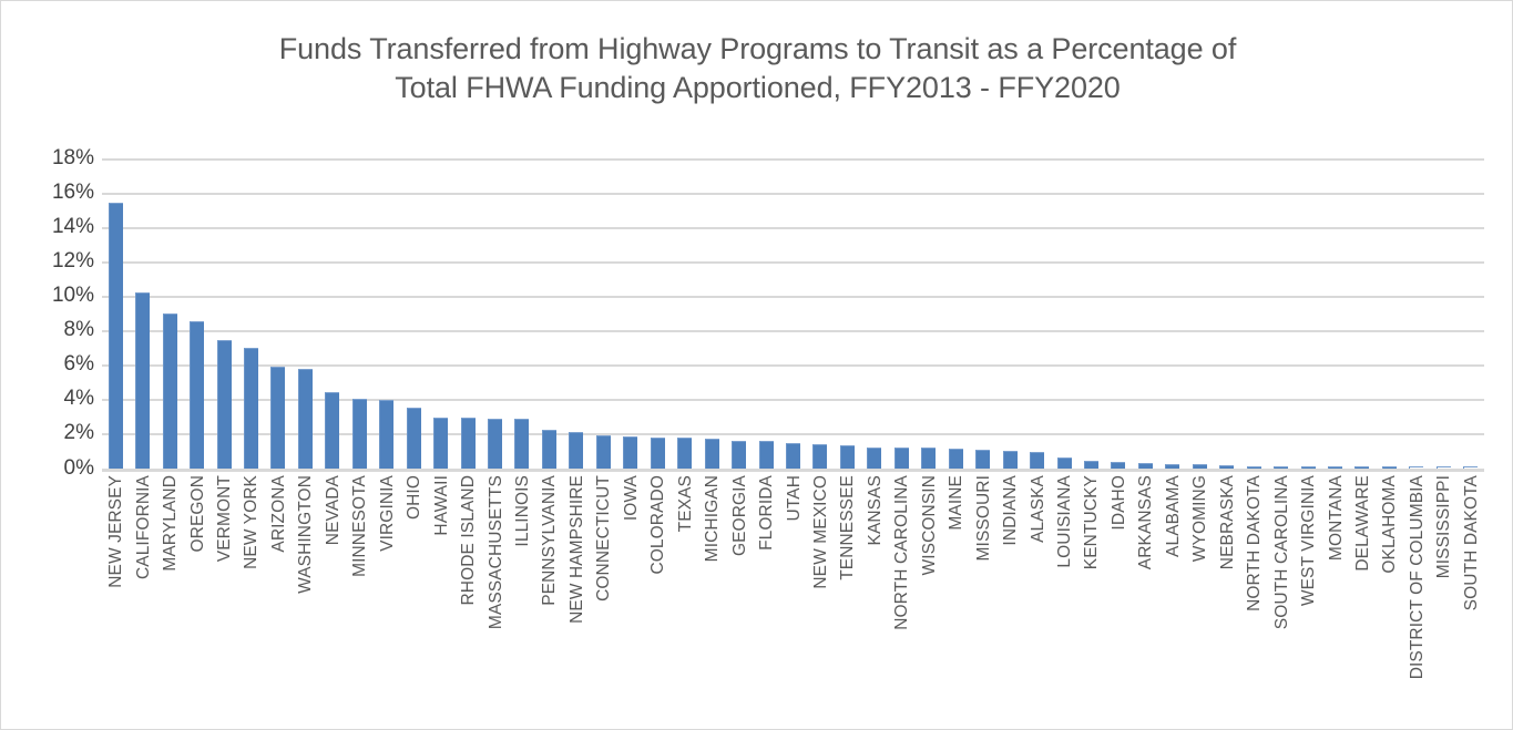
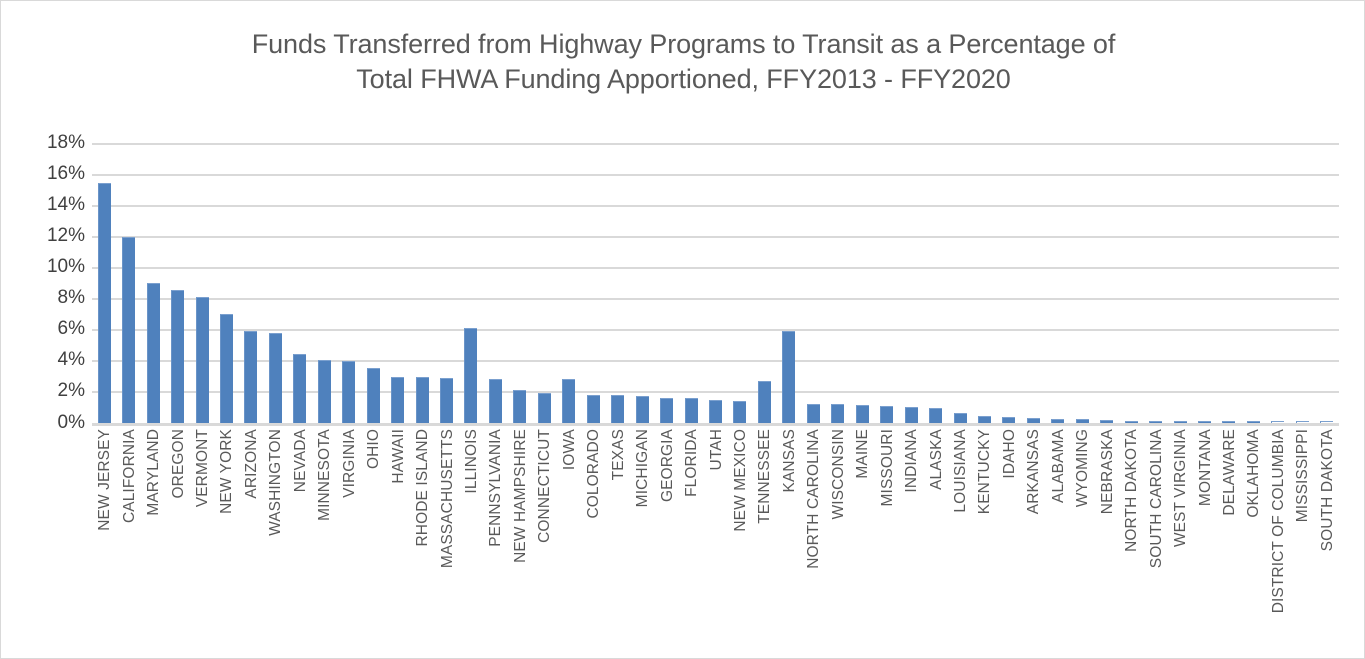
CALIFORNIA: 10.2% -> 11.9%
VERMONT: 7.4% -> 8.1%
ILLINOIS: 2.9% -> 6.1%
PENNSYLVANIA: 2.2% -> 2.8%
IOWA: 1.9% -> 2.8%
TENNESSEE: 1.4% -> 2.7%
KANSAS: 1.2% -> 5.9%
